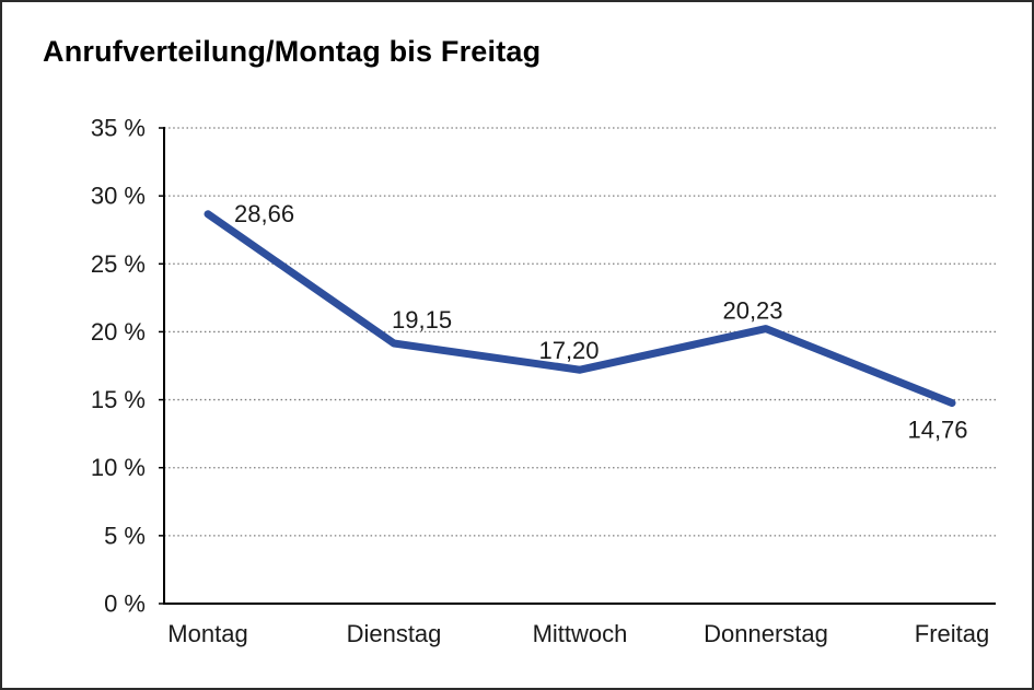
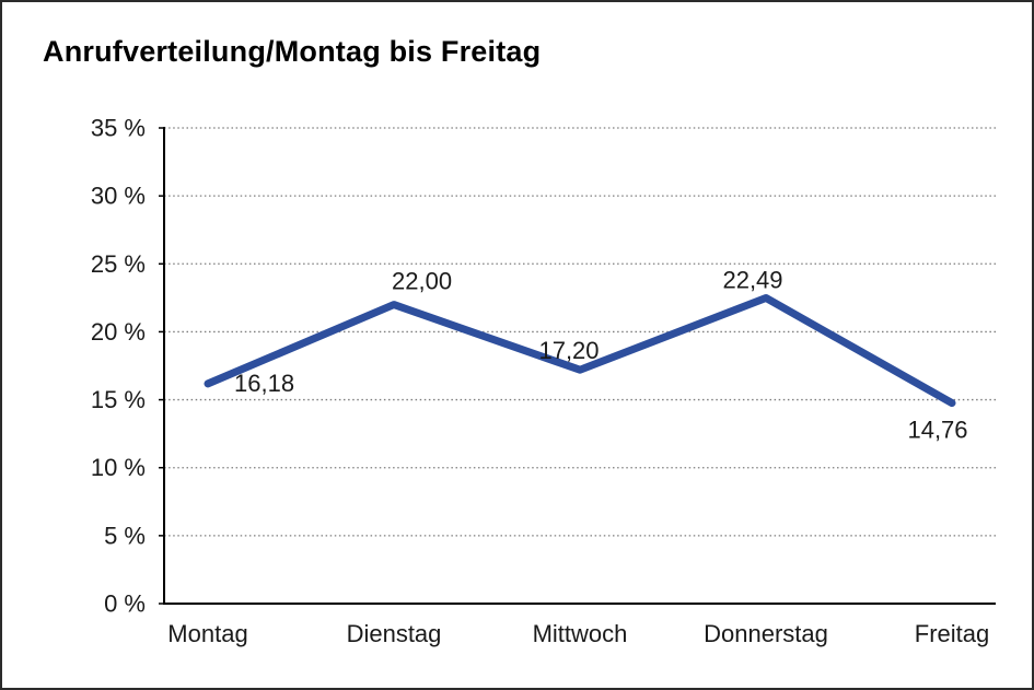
Montag: 28,66 -> 16,18
Dienstag: 19,15 -> 22,00
Donnerstag: 20,23 -> 22,49
